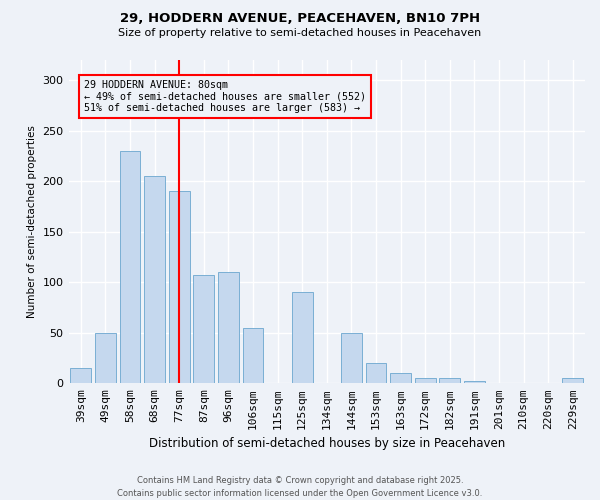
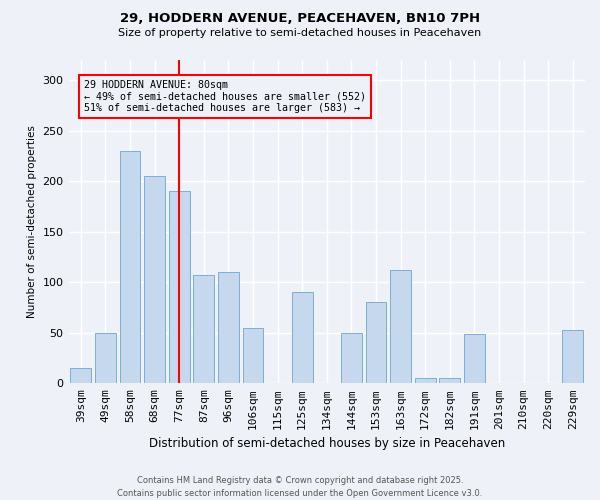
153sqm: 20 -> 80
163sqm: 10 -> 112
191sqm: 2 -> 49
229sqm: 5 -> 53
